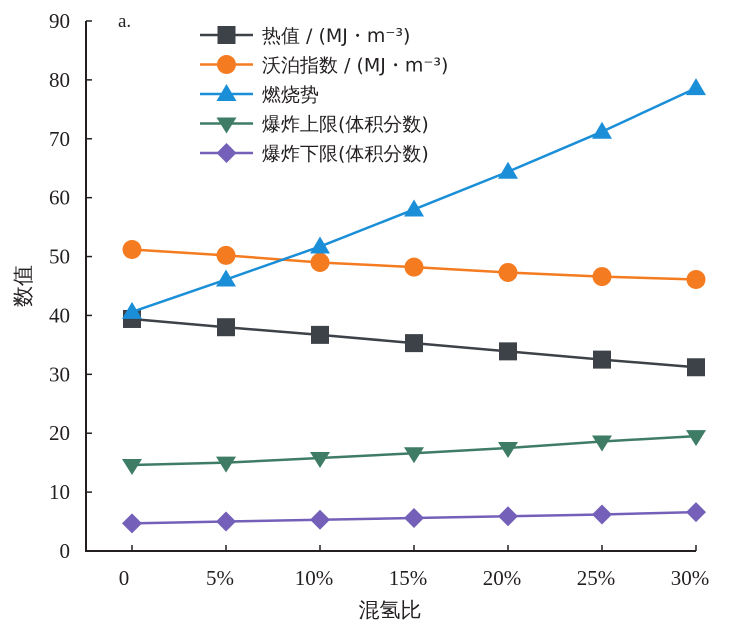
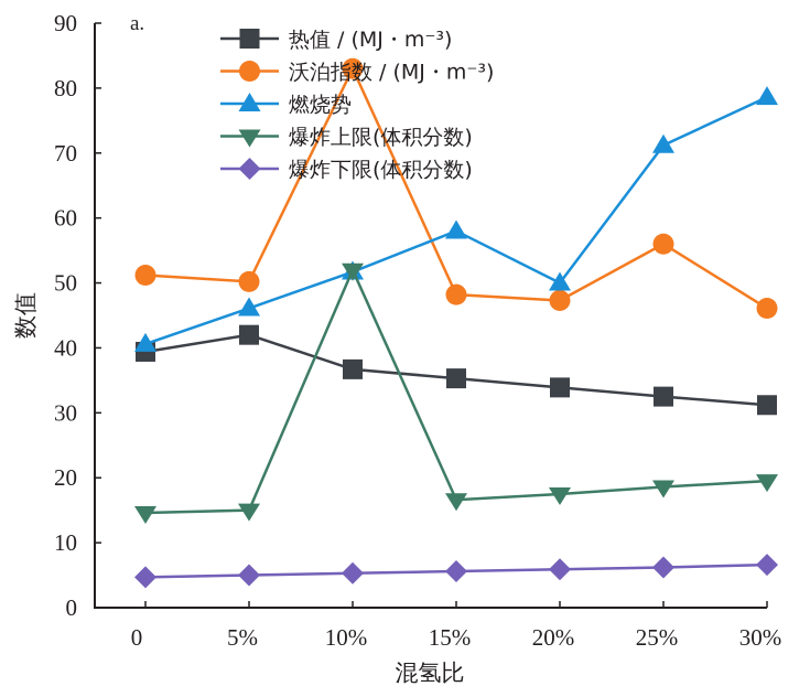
热值 / (MJ・m⁻³)/5%: 38 -> 42
沃泊指数 / (MJ・m⁻³)/10%: 49 -> 83
爆炸上限(体积分数)/10%: 16 -> 52
燃烧势/20%: 64 -> 50
沃泊指数 / (MJ・m⁻³)/25%: 47 -> 56
